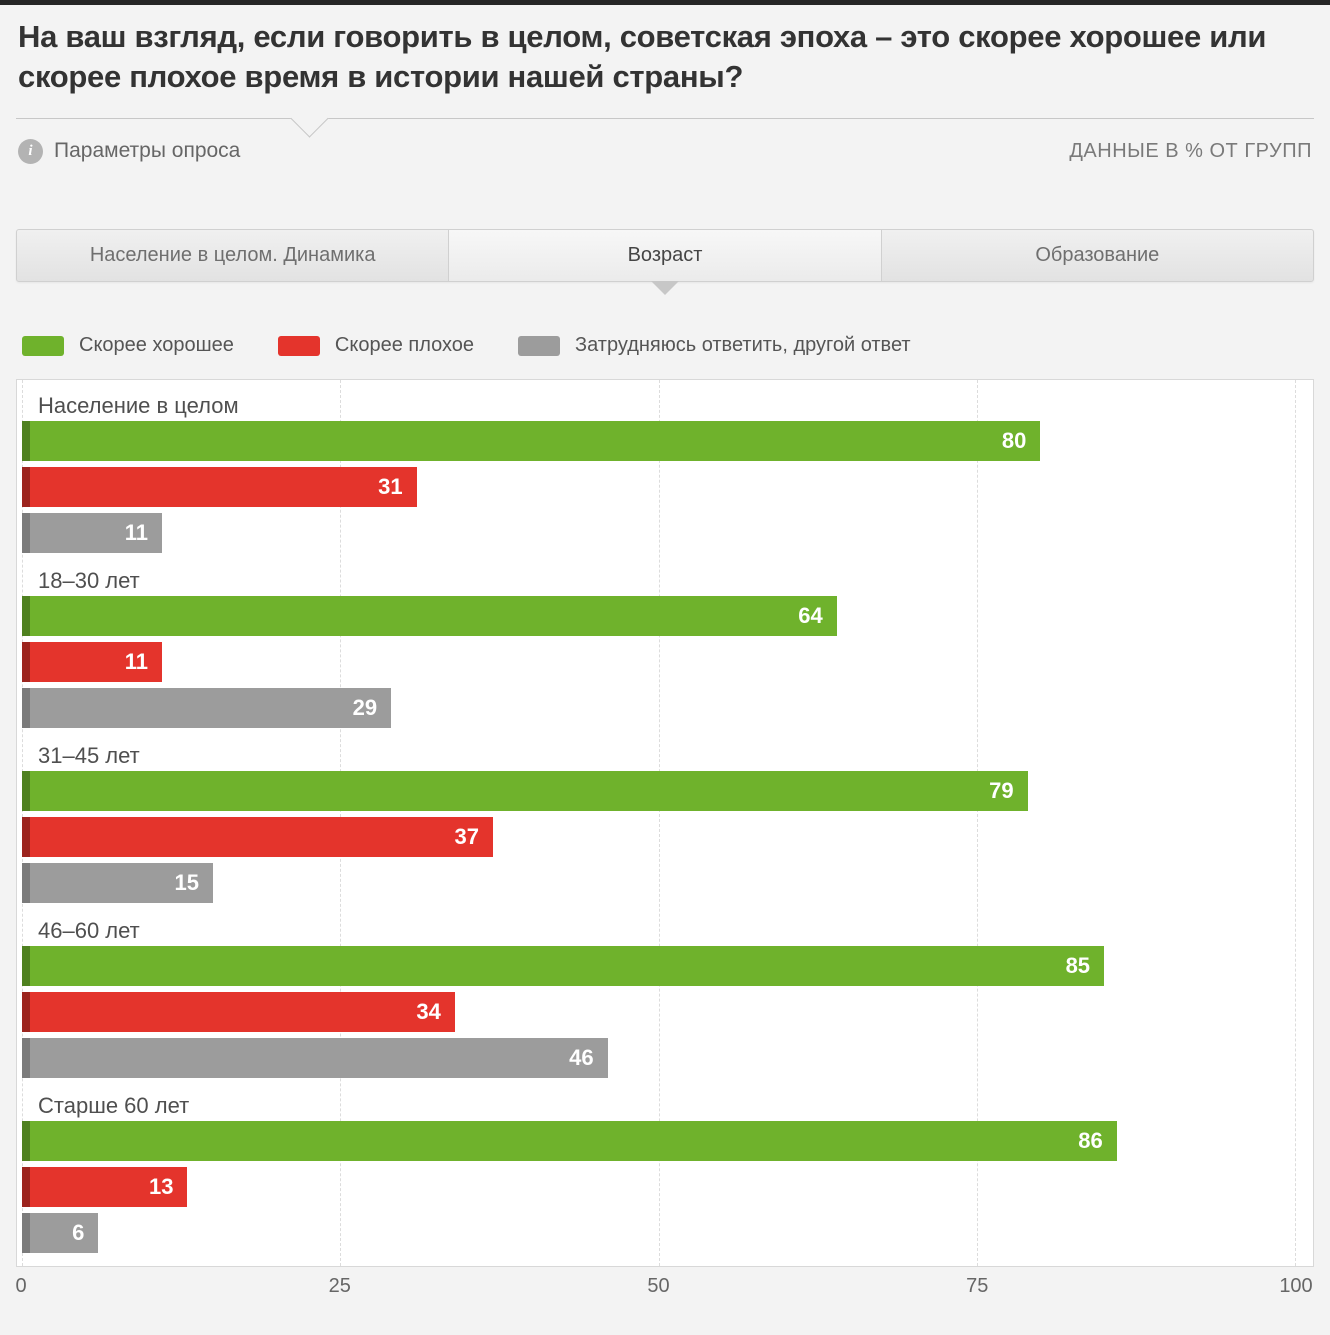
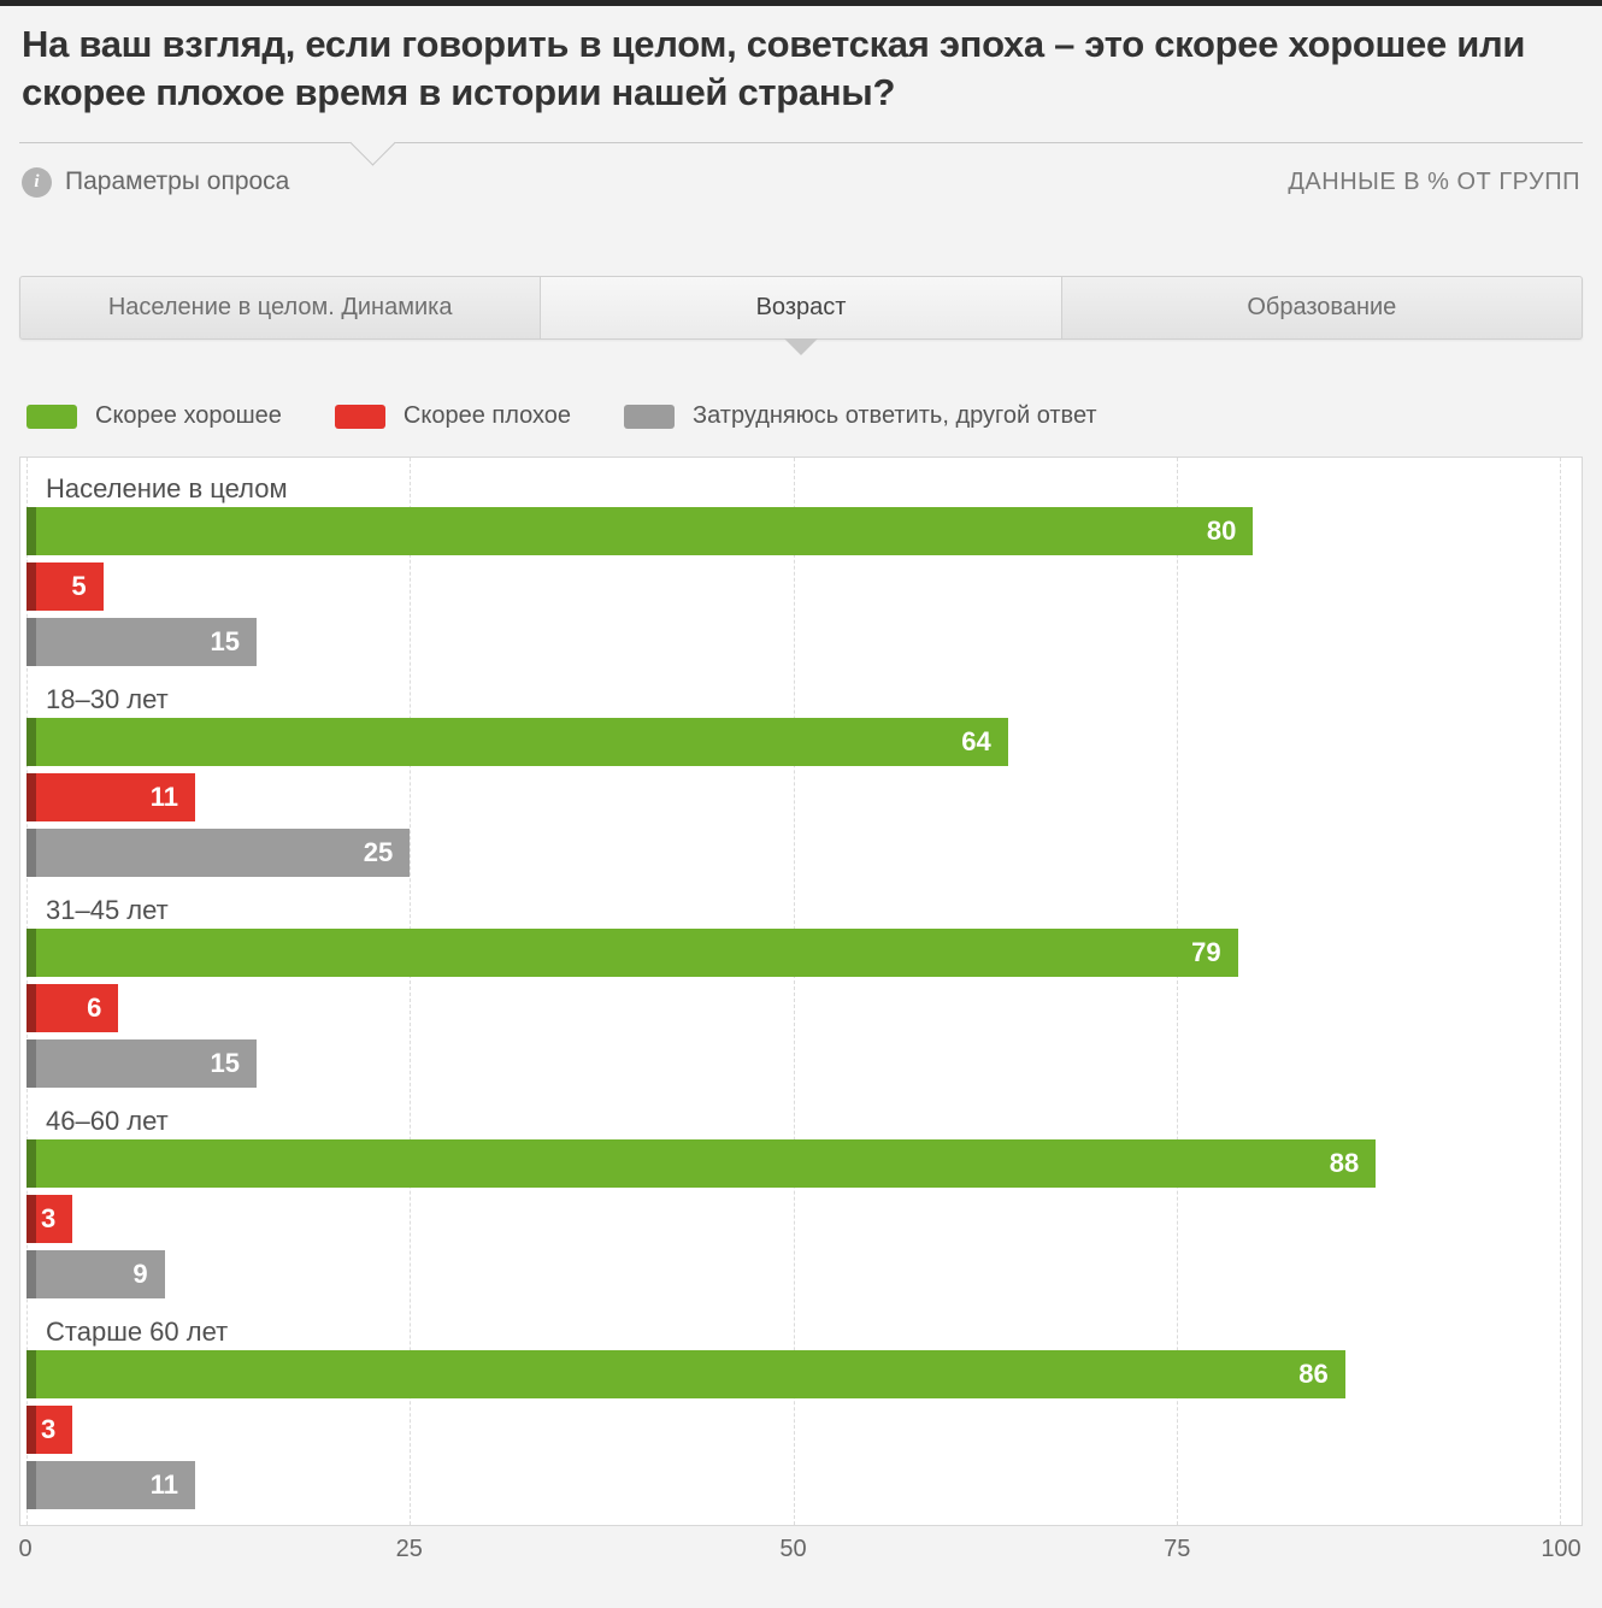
Скорее плохое/Население в целом: 31 -> 5
Затрудняюсь ответить, другой ответ/Население в целом: 11 -> 15
Затрудняюсь ответить, другой ответ/18–30 лет: 29 -> 25
Скорее плохое/31–45 лет: 37 -> 6
Скорее хорошее/46–60 лет: 85 -> 88
Скорее плохое/46–60 лет: 34 -> 3
Затрудняюсь ответить, другой ответ/46–60 лет: 46 -> 9
Скорее плохое/Старше 60 лет: 13 -> 3
Затрудняюсь ответить, другой ответ/Старше 60 лет: 6 -> 11
